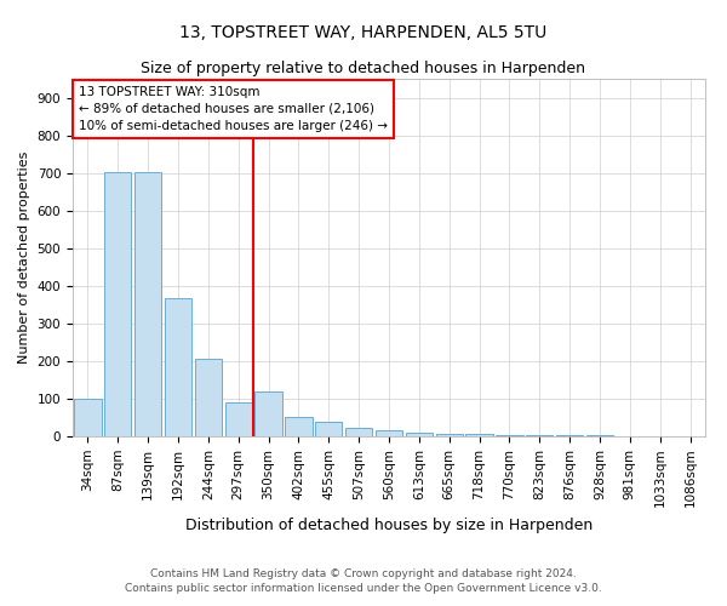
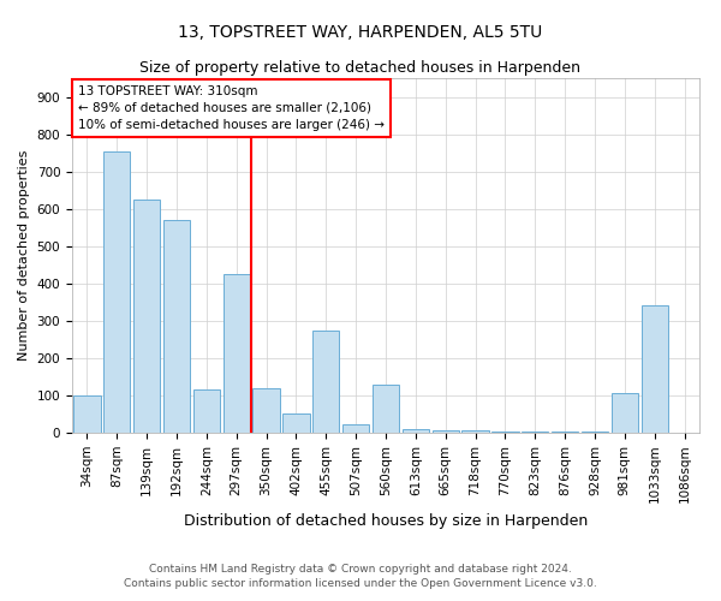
87sqm: 703 -> 755
139sqm: 703 -> 625
192sqm: 368 -> 570
244sqm: 207 -> 115
297sqm: 90 -> 425
455sqm: 40 -> 275
560sqm: 15 -> 130
981sqm: 1 -> 105
1033sqm: 1 -> 340
